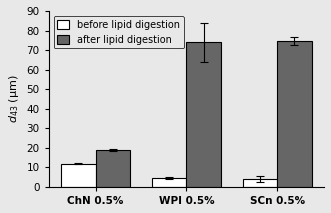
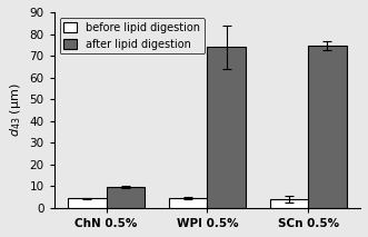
before lipid digestion/ChN 0.5%: 12 -> 4
after lipid digestion/ChN 0.5%: 19 -> 10
